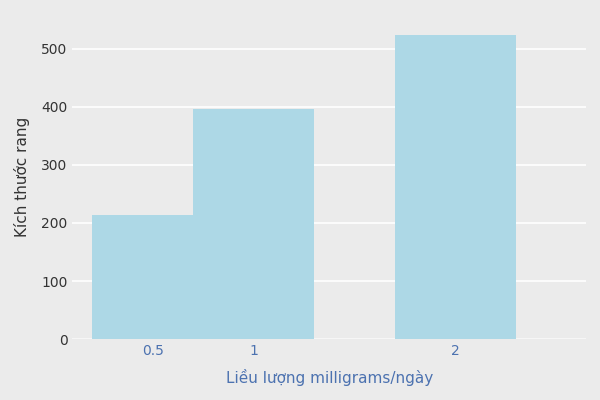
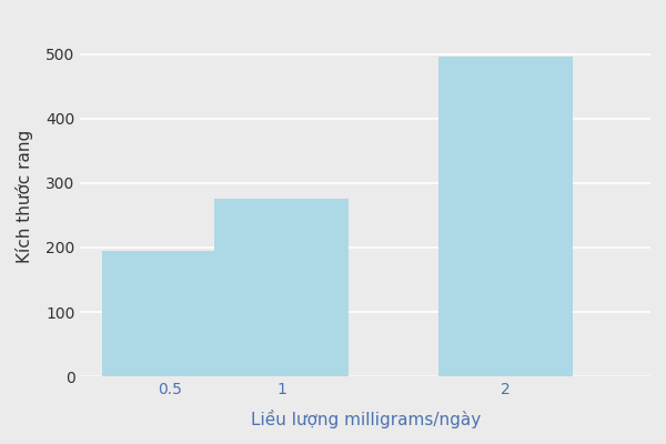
0.5: 213 -> 194
1: 397 -> 276
2: 524 -> 496
